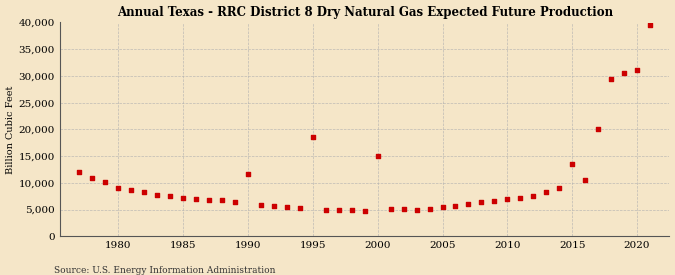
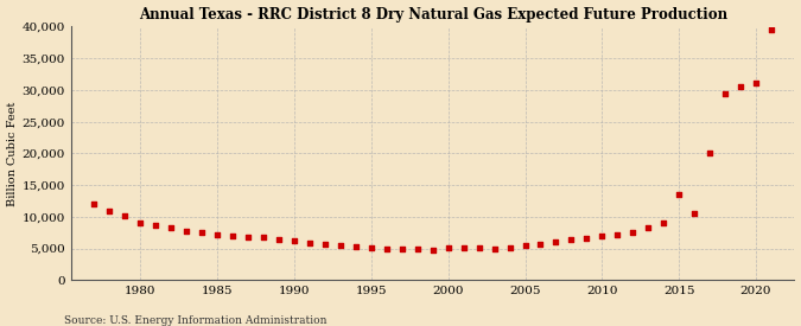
1990: 11,600 -> 6,200
1995: 18,600 -> 5,100
2000: 15,000 -> 5,100
